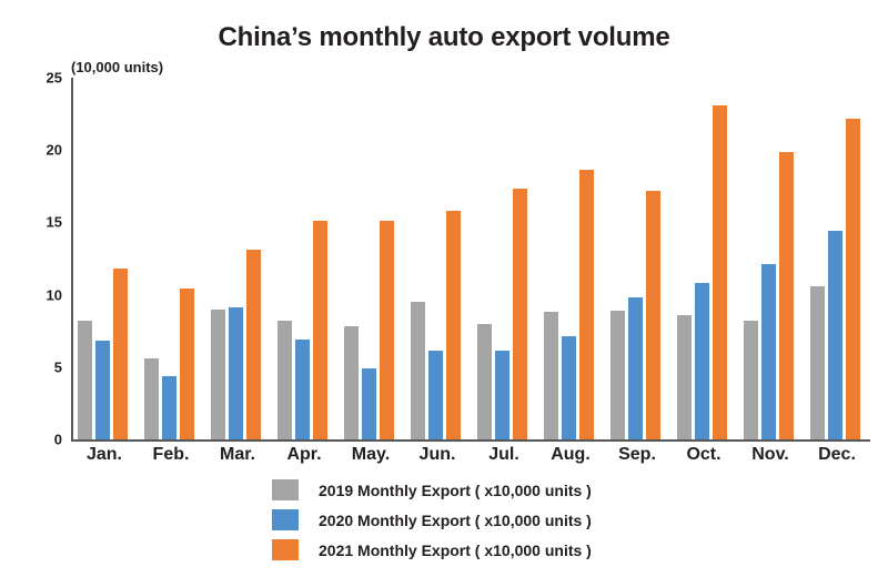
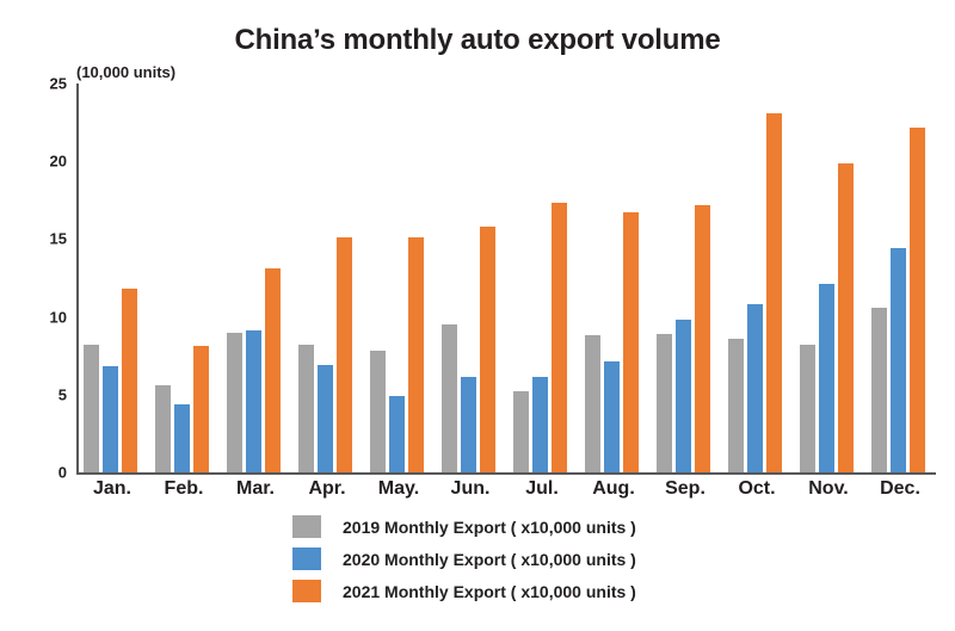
2021 Monthly Export ( x10,000 units )/Feb.: 10.4 -> 8.1
2019 Monthly Export ( x10,000 units )/Jul.: 8.0 -> 5.2
2021 Monthly Export ( x10,000 units )/Aug.: 18.6 -> 16.7
